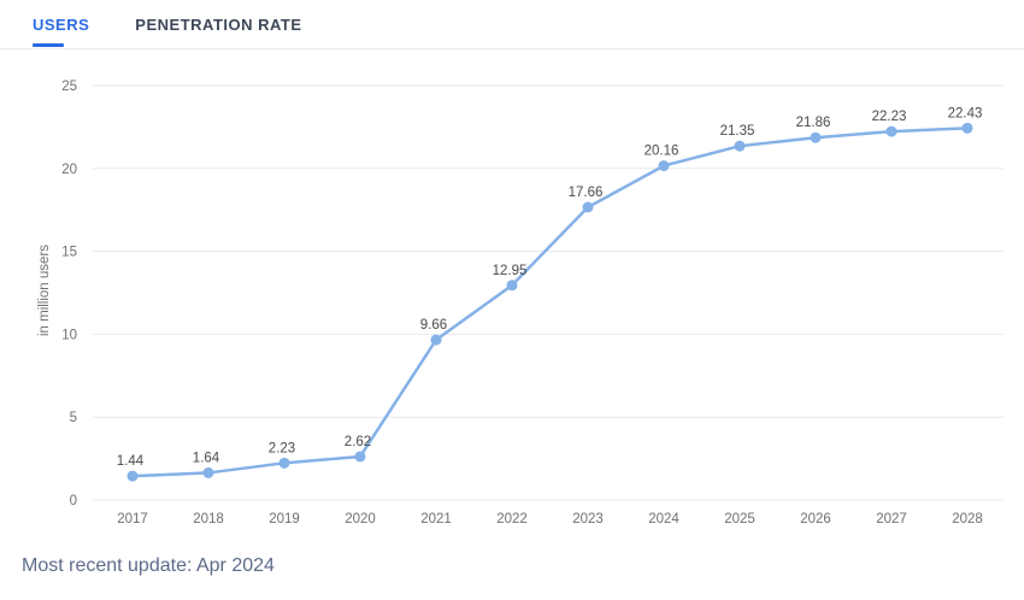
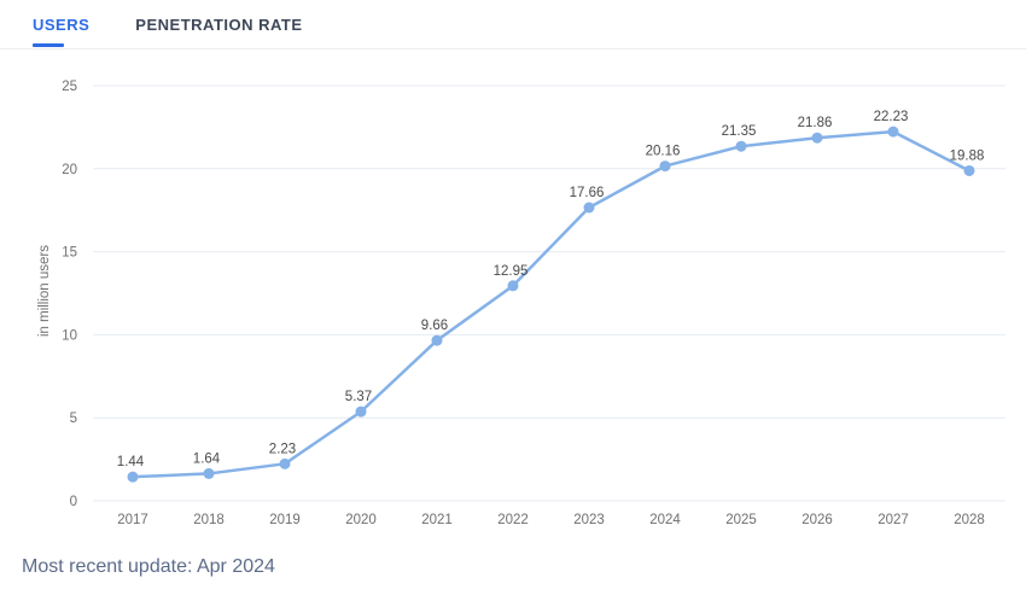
2020: 2.62 -> 5.37
2028: 22.43 -> 19.88
